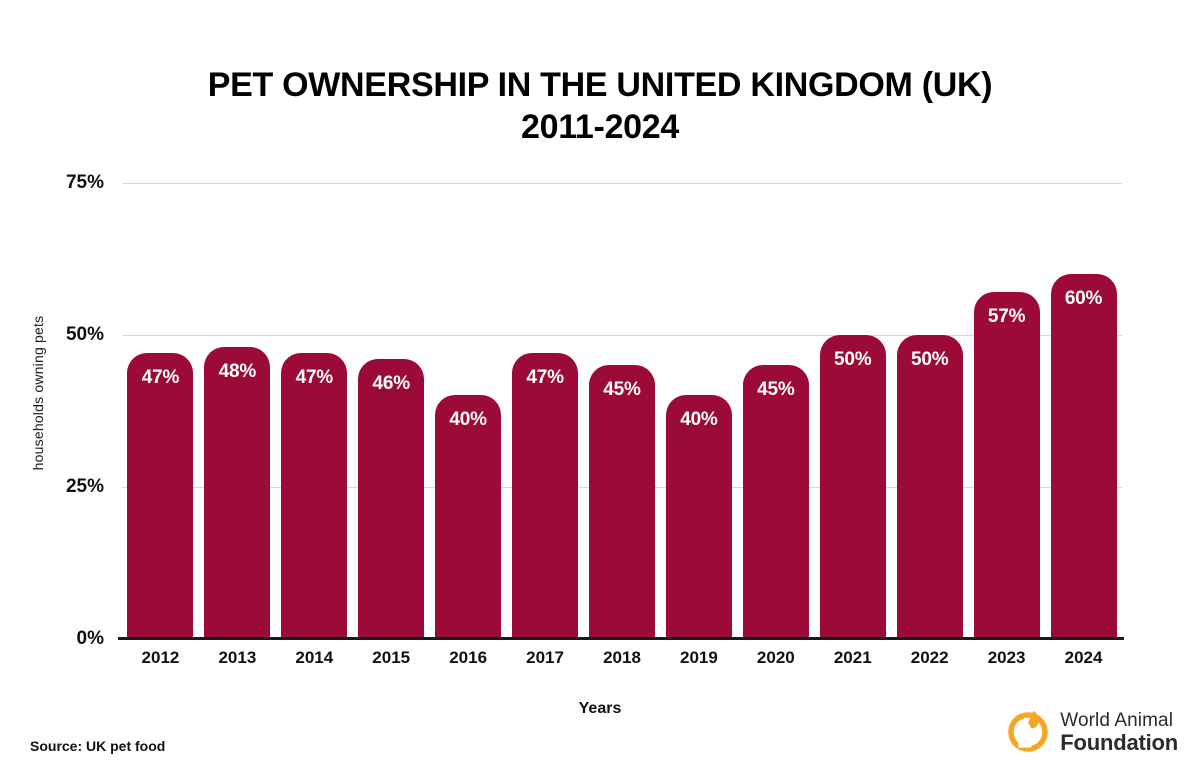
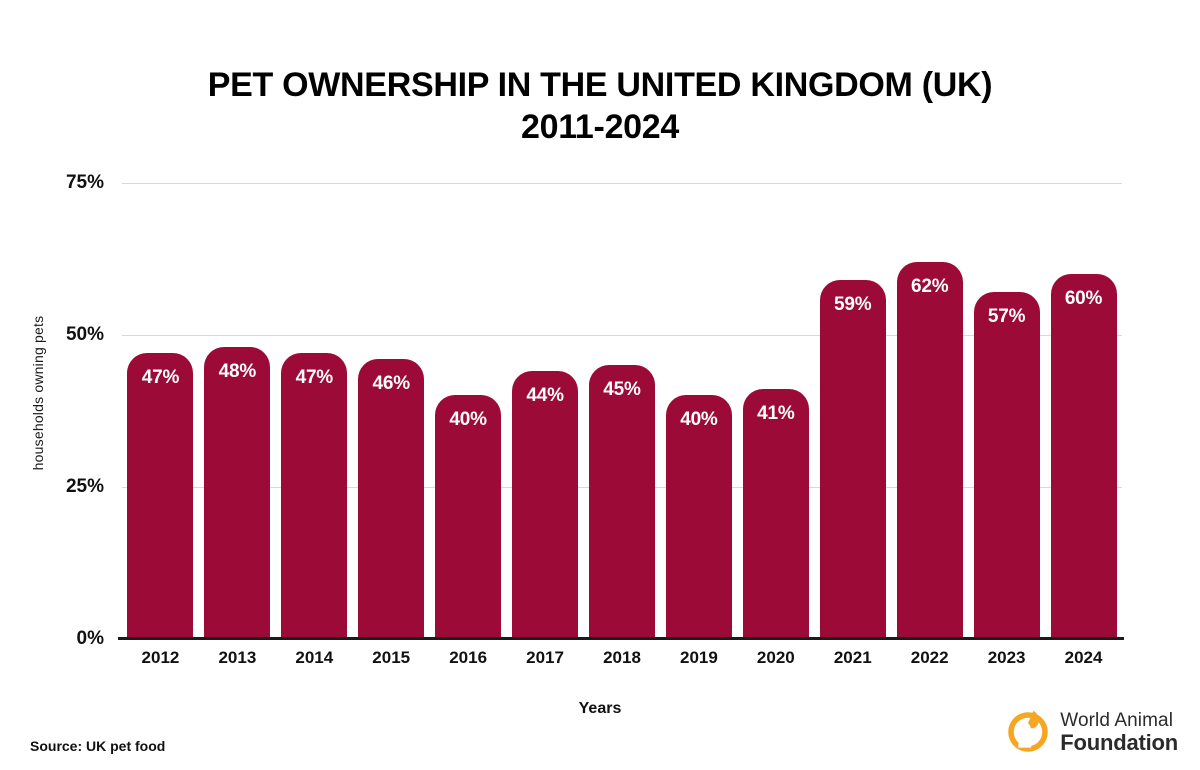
2017: 47% -> 44%
2020: 45% -> 41%
2021: 50% -> 59%
2022: 50% -> 62%
